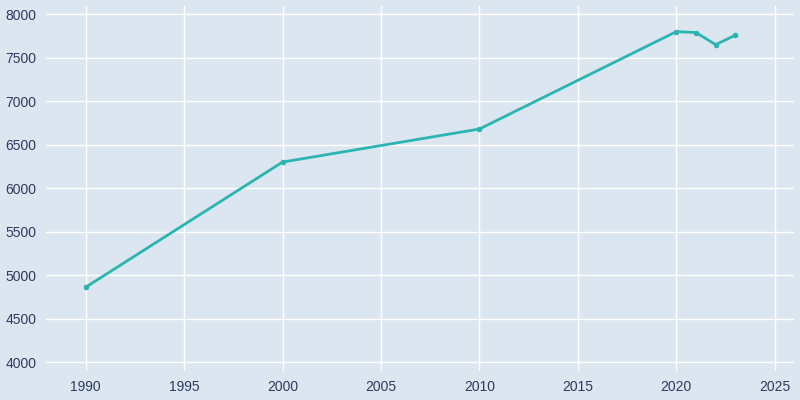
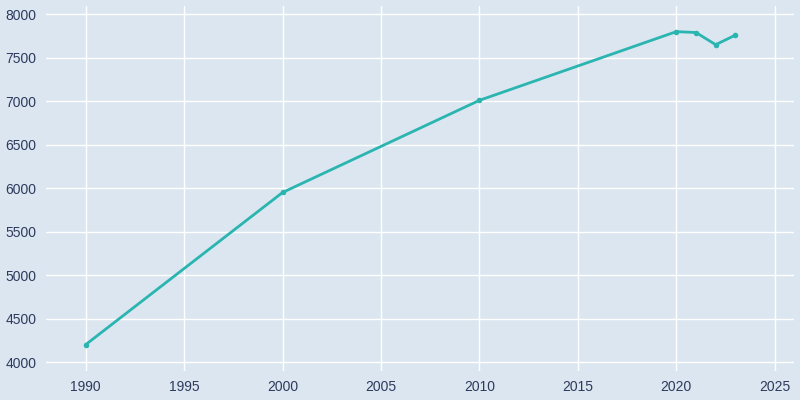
1990: 4860 -> 4200
2000: 6300 -> 5950
2010: 6680 -> 7010
